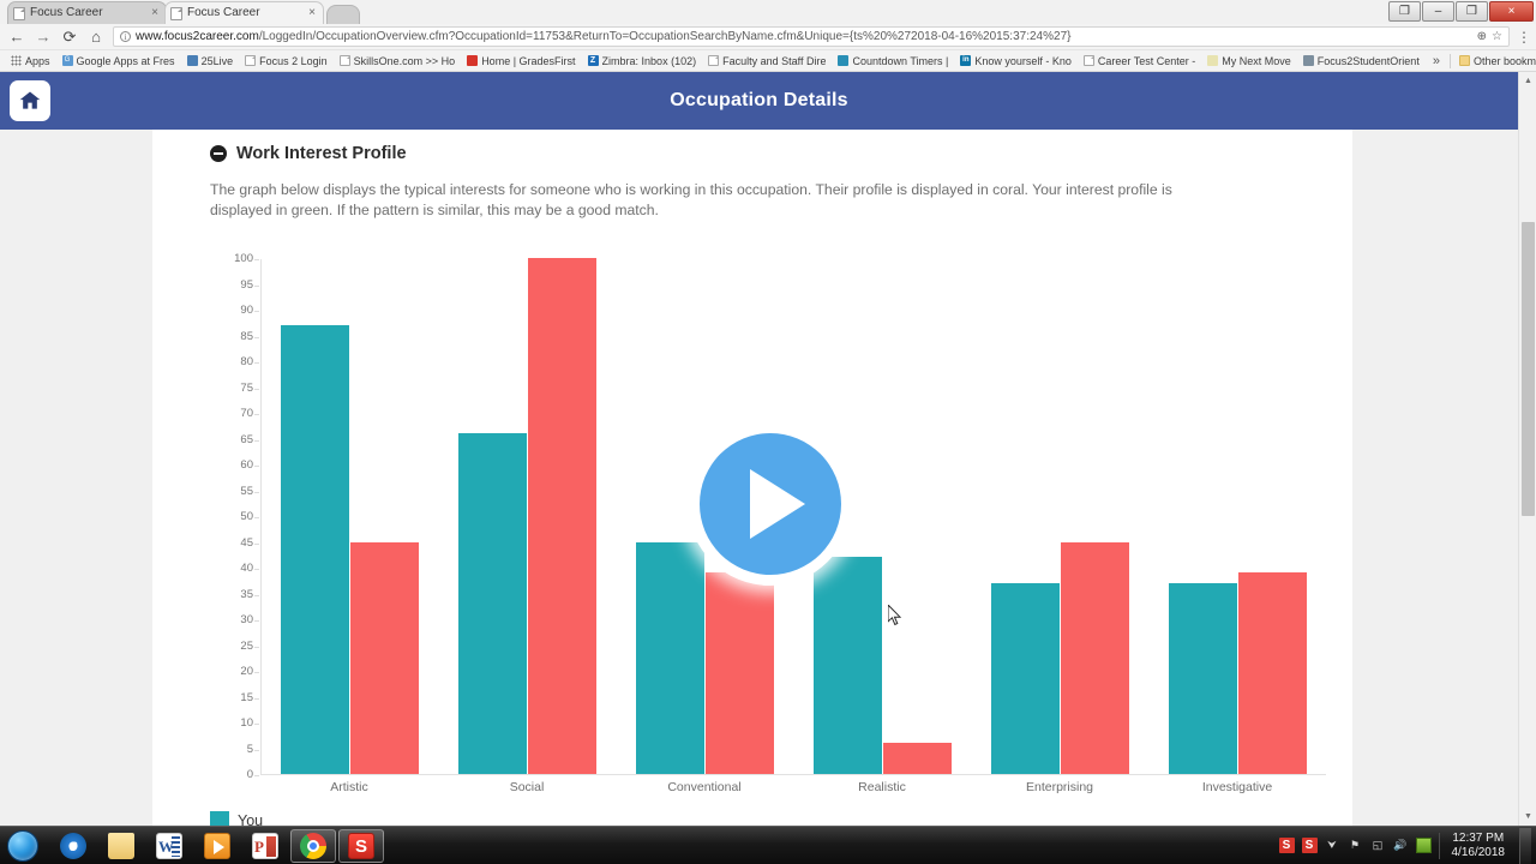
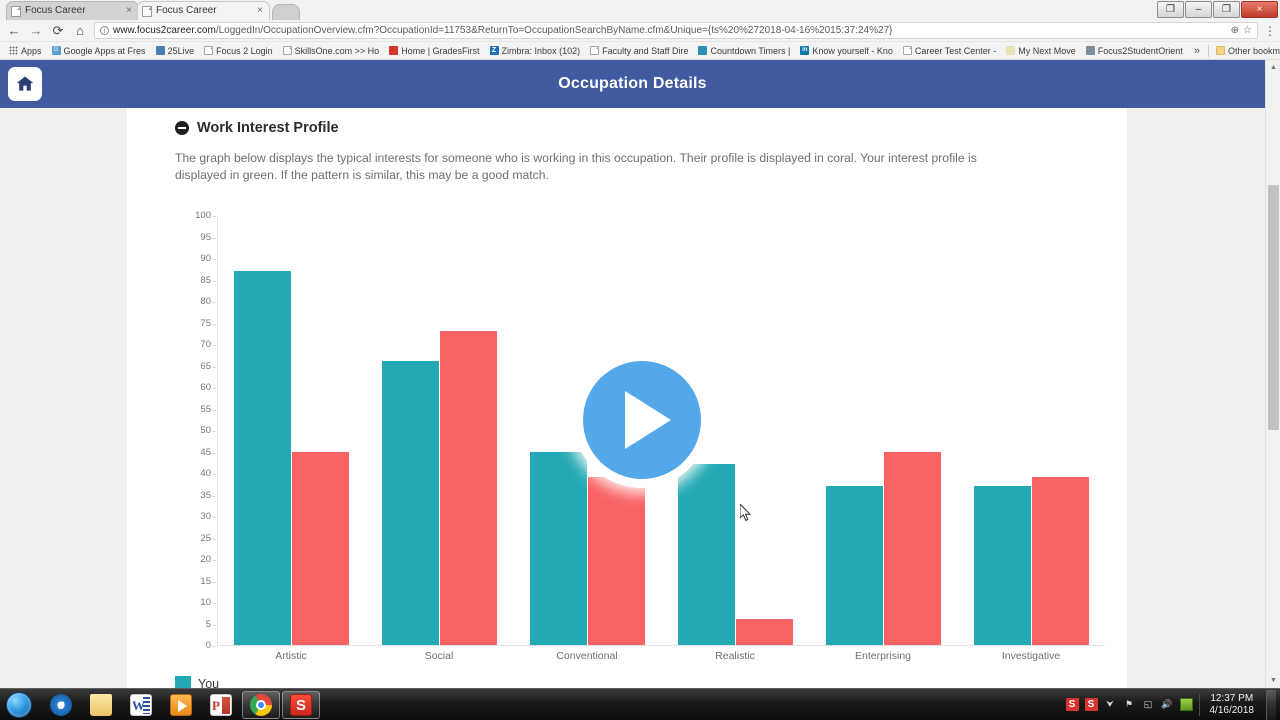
Academic Advisor/Social: 100 -> 73
